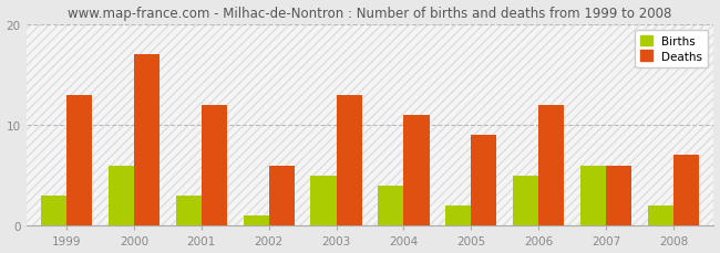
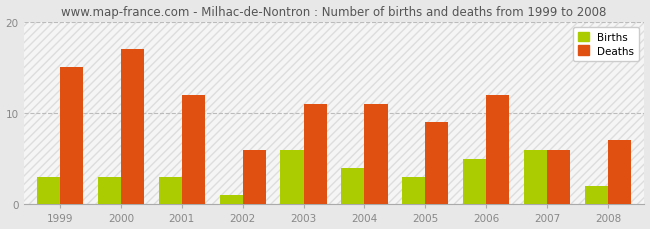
Deaths/1999: 13 -> 15
Births/2000: 6 -> 3
Births/2003: 5 -> 6
Deaths/2003: 13 -> 11
Births/2005: 2 -> 3
